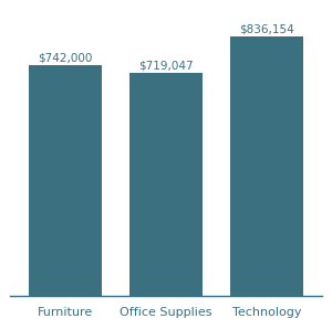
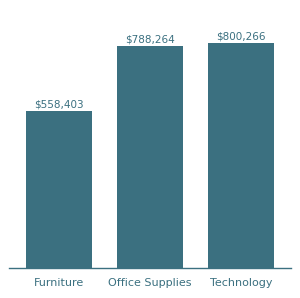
Furniture: $742,000 -> $558,403
Office Supplies: $719,047 -> $788,264
Technology: $836,154 -> $800,266
